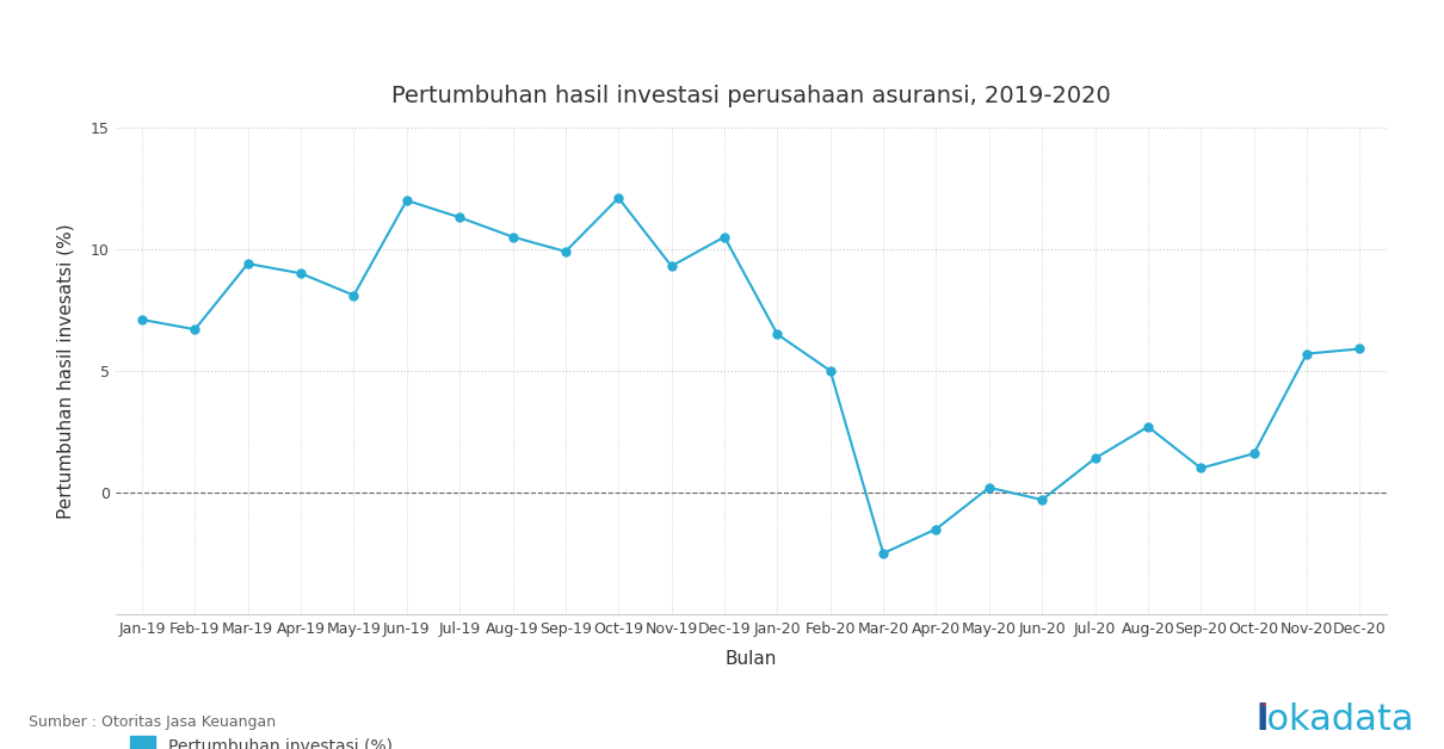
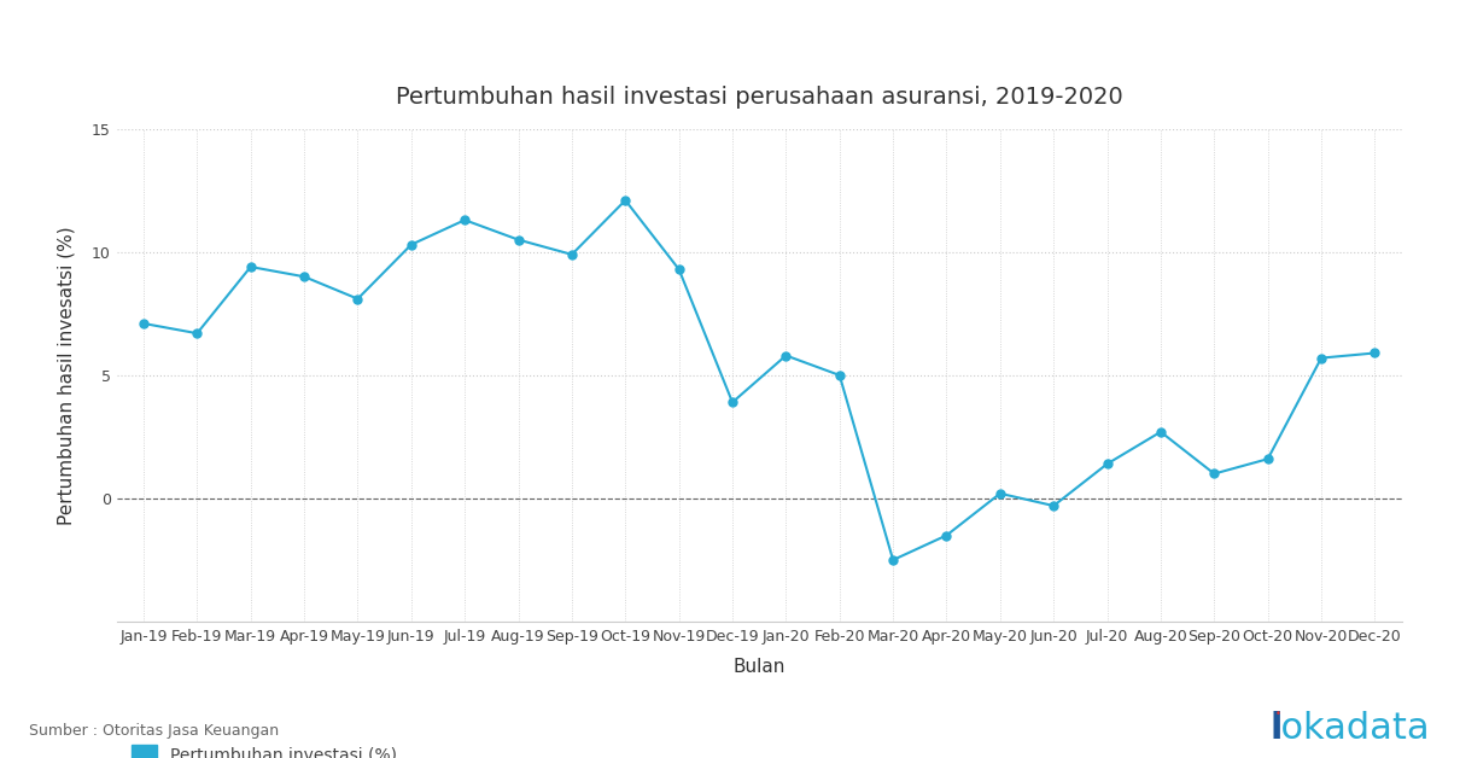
Jun-19: 12.0 -> 10.3
Dec-19: 10.5 -> 3.9
Jan-20: 6.5 -> 5.8
